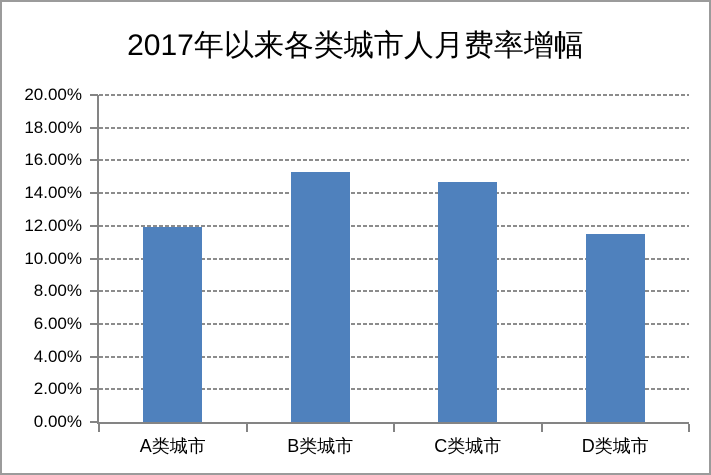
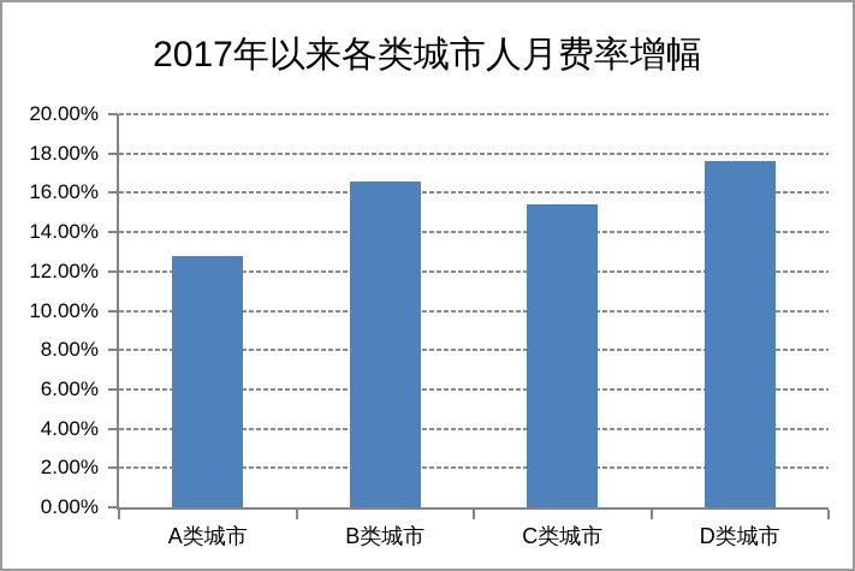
A类城市: 11.9% -> 12.8%
B类城市: 15.3% -> 16.6%
C类城市: 14.7% -> 15.4%
D类城市: 11.5% -> 17.6%
